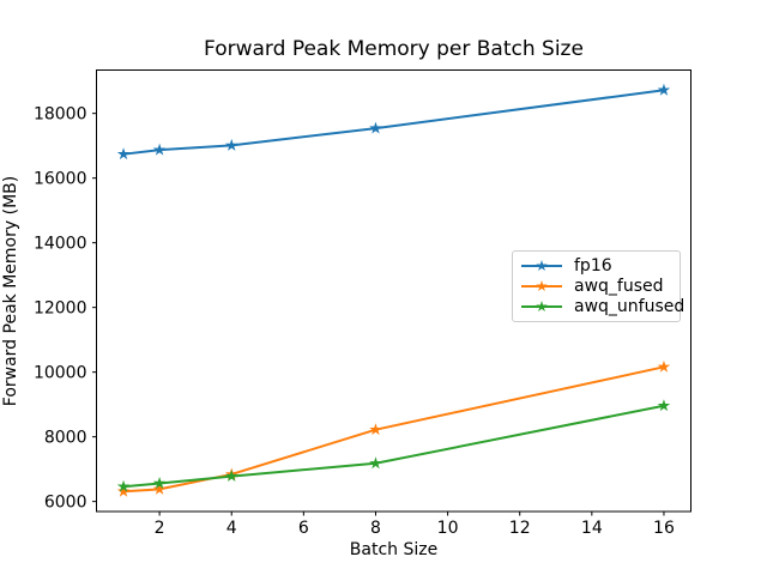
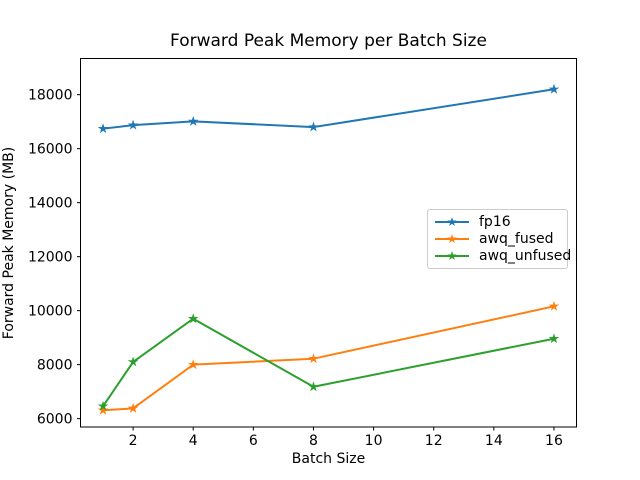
awq_unfused/2: 6600 -> 8100
awq_fused/4: 6800 -> 8000
awq_unfused/4: 6800 -> 9700
fp16/8: 17500 -> 16800
fp16/16: 18700 -> 18200
